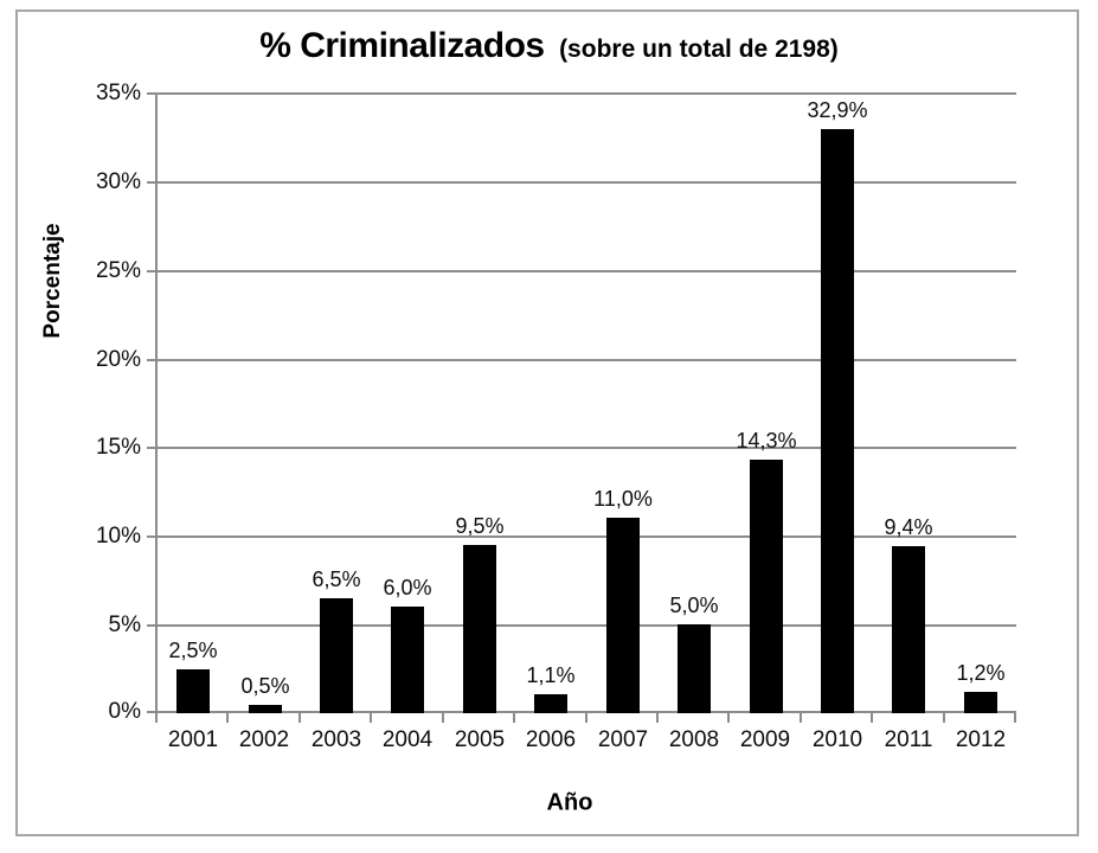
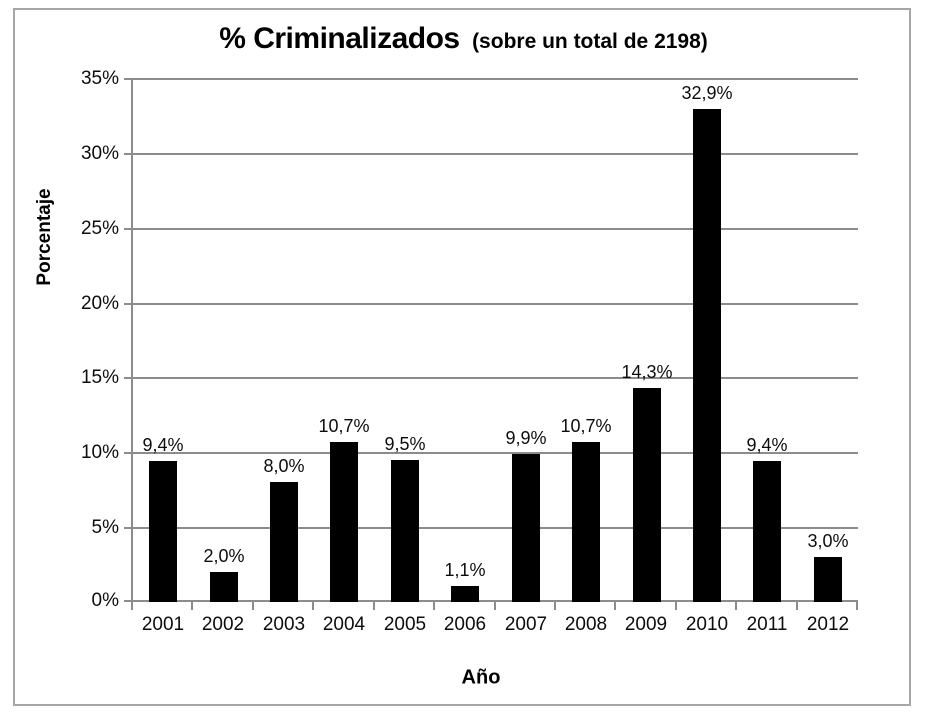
2001: 2,5% -> 9,4%
2002: 0,5% -> 2,0%
2003: 6,5% -> 8,0%
2004: 6,0% -> 10,7%
2007: 11,0% -> 9,9%
2008: 5,0% -> 10,7%
2012: 1,2% -> 3,0%
